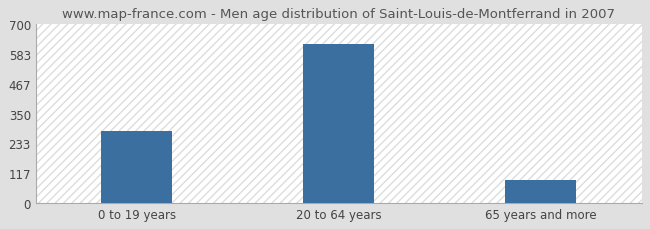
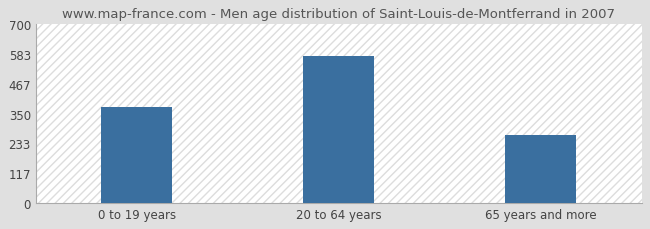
0 to 19 years: 280 -> 375
20 to 64 years: 622 -> 575
65 years and more: 90 -> 265
